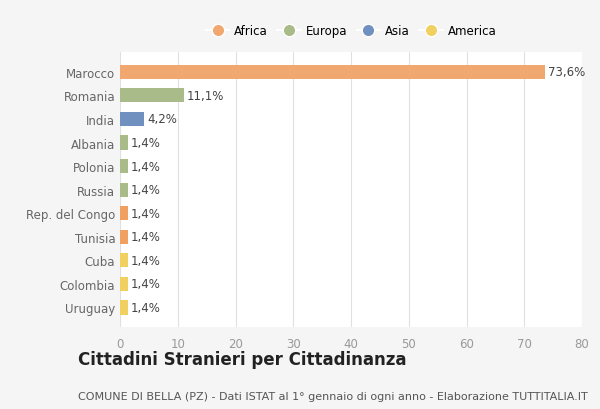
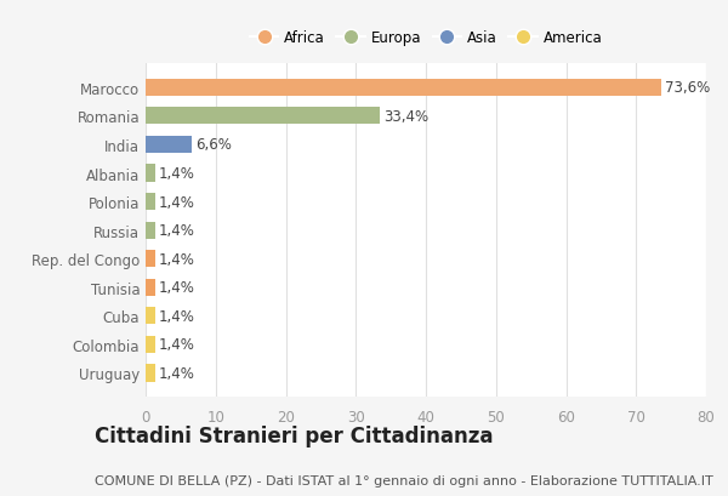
Romania: 11,1% -> 33,4%
India: 4,2% -> 6,6%
